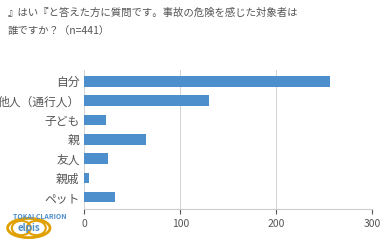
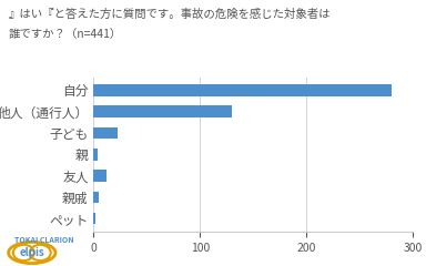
自分: 256 -> 280
親: 64 -> 4
友人: 24 -> 12
ペット: 32 -> 2
